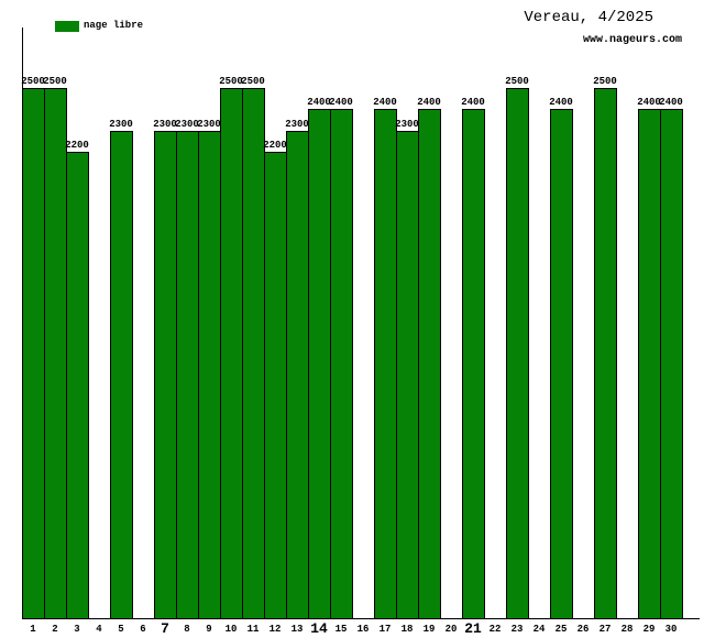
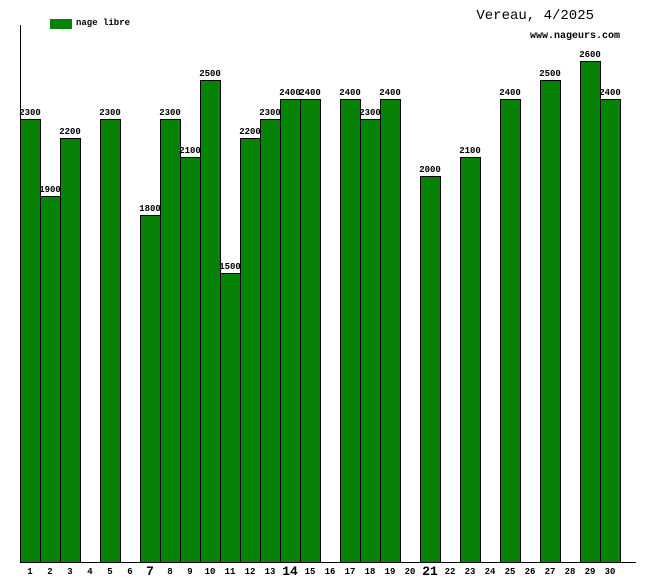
1: 2500 -> 2300
2: 2500 -> 1900
7: 2300 -> 1800
9: 2300 -> 2100
11: 2500 -> 1500
21: 2400 -> 2000
23: 2500 -> 2100
29: 2400 -> 2600
